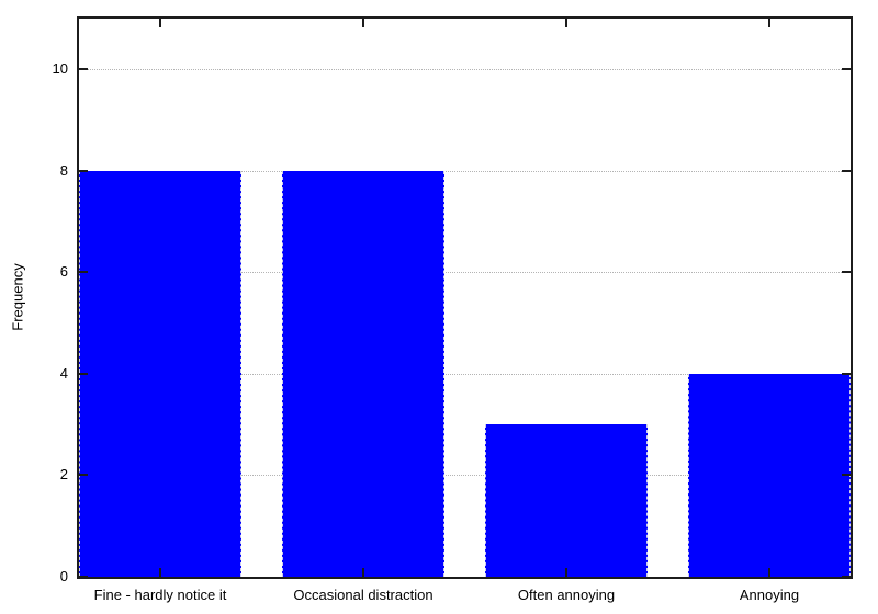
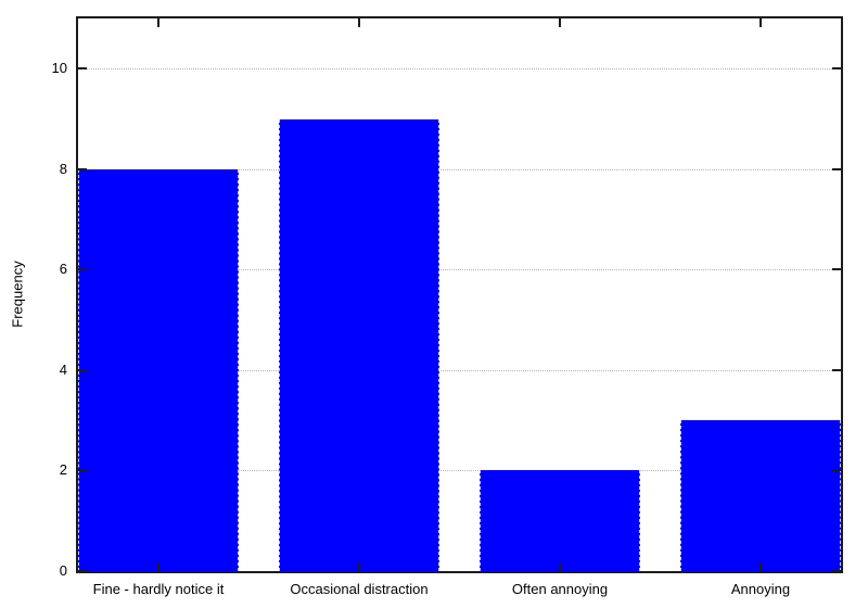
Occasional distraction: 8 -> 9
Often annoying: 3 -> 2
Annoying: 4 -> 3
